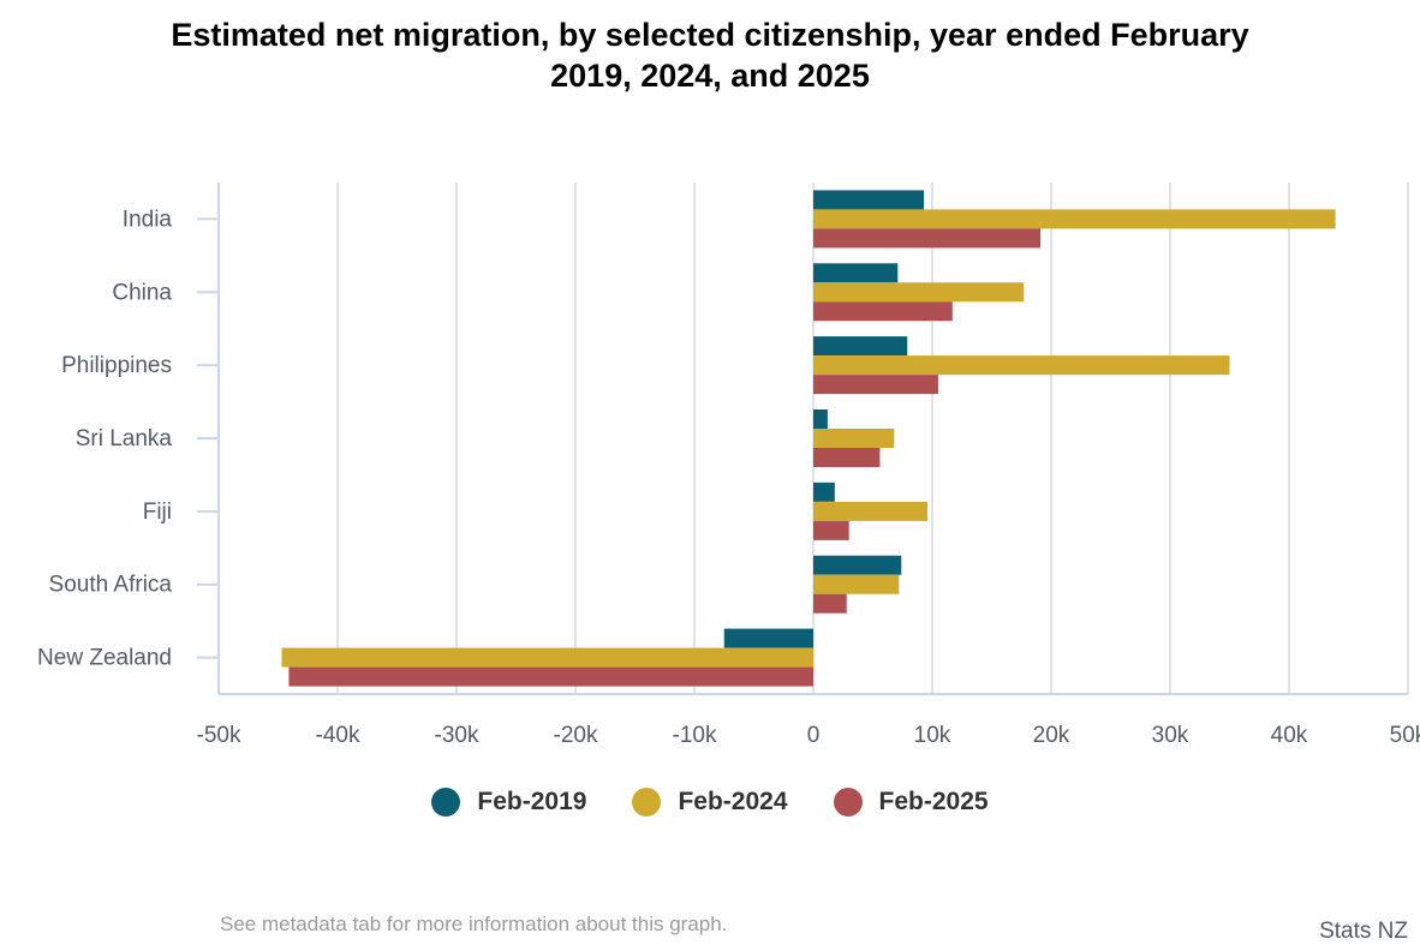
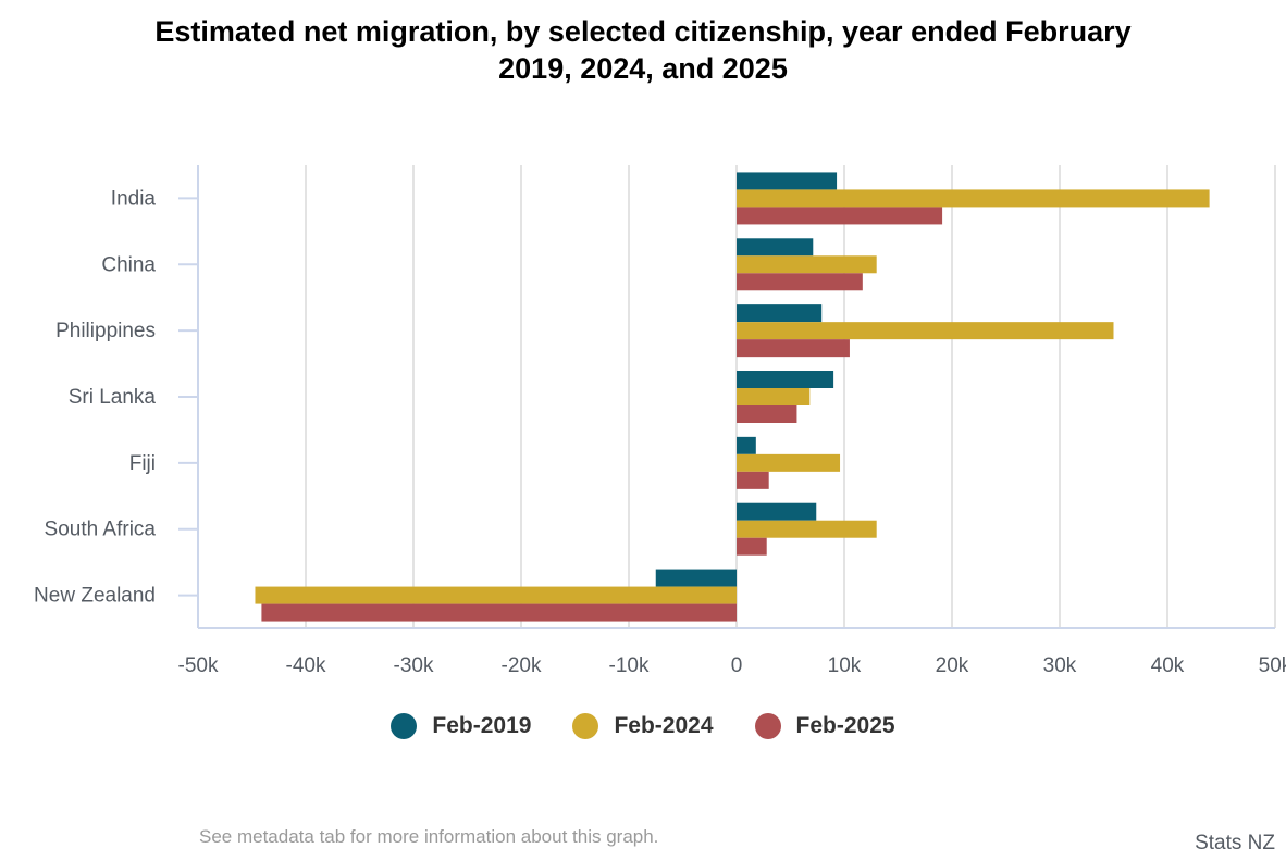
Feb-2024/China: 18k -> 13k
Feb-2019/Sri Lanka: 1k -> 9k
Feb-2024/South Africa: 7k -> 13k
